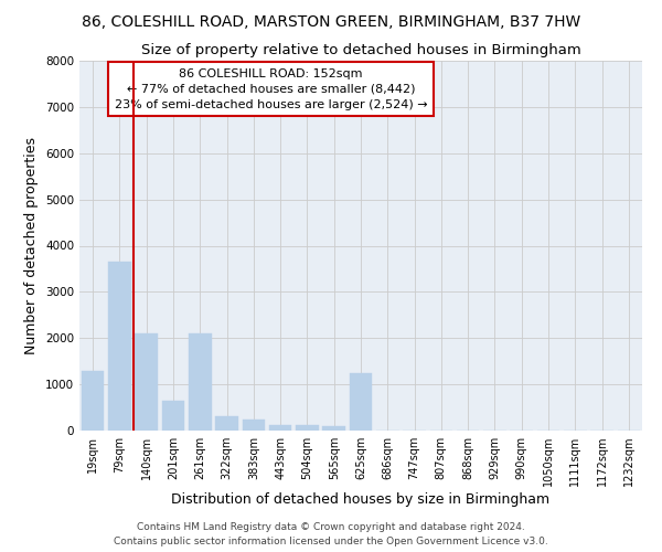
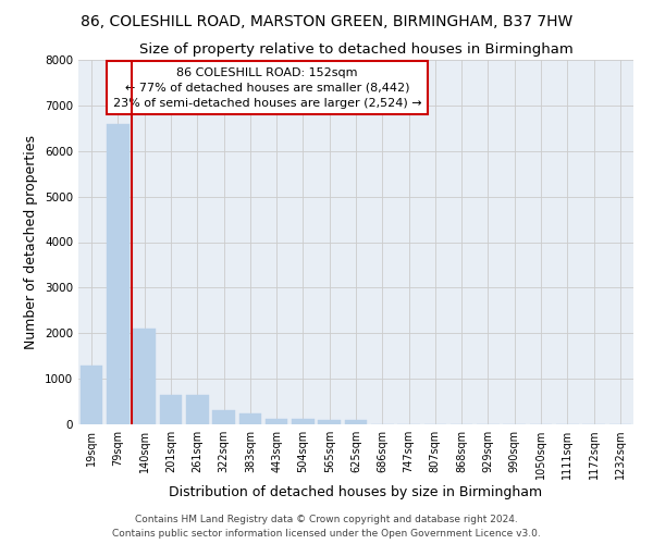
79sqm: 3650 -> 6600
261sqm: 2100 -> 640
625sqm: 1250 -> 80
